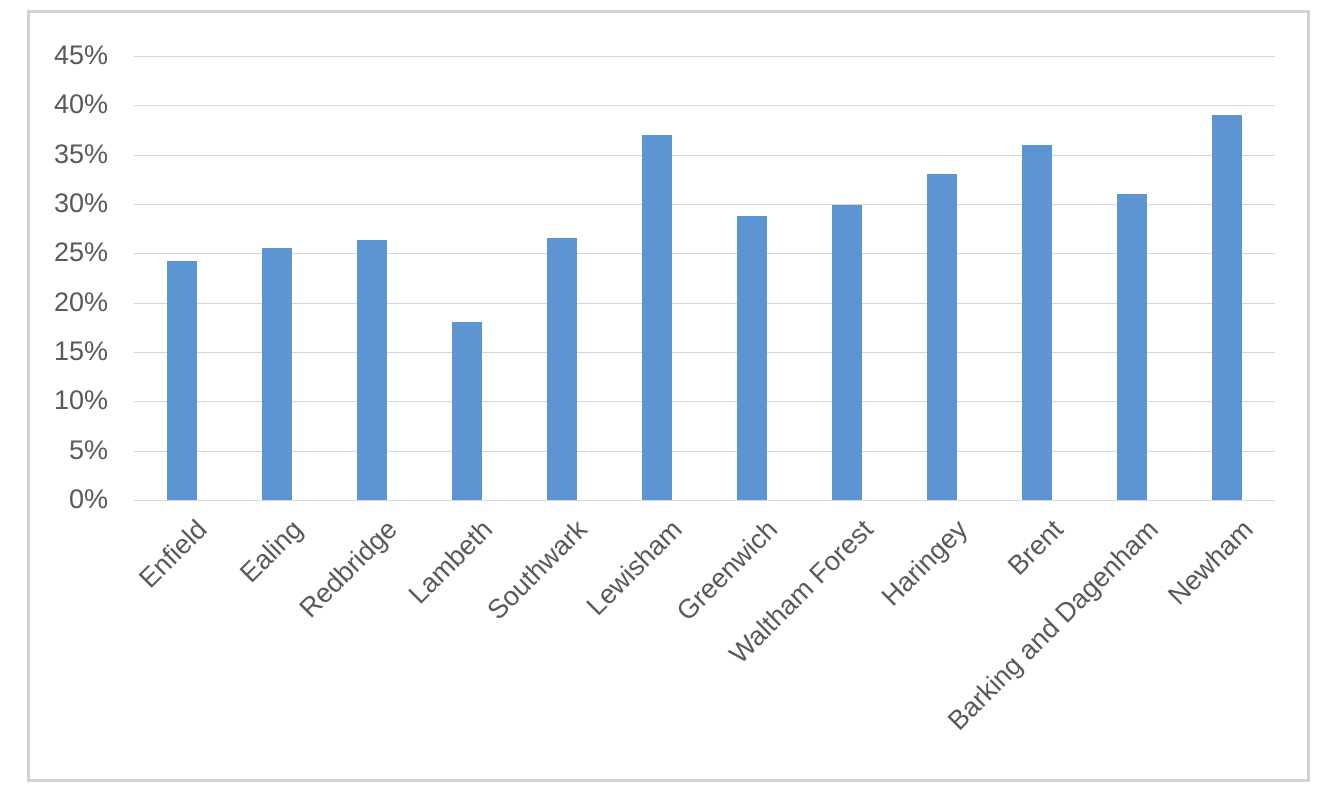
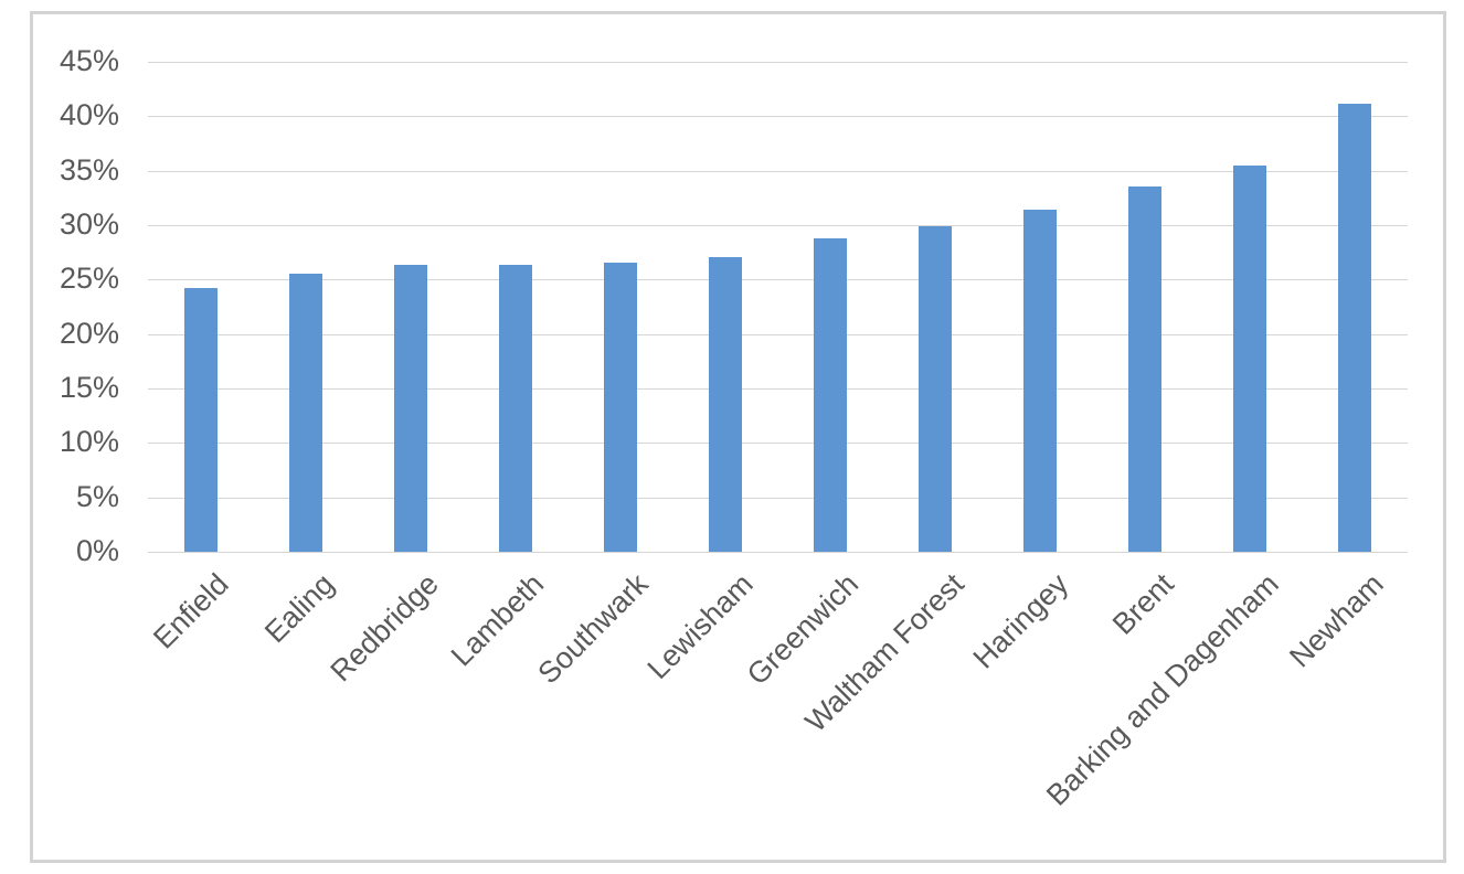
Lambeth: 18% -> 26%
Lewisham: 37% -> 27%
Haringey: 33% -> 31%
Brent: 36% -> 34%
Barking and Dagenham: 31% -> 36%
Newham: 39% -> 41%
